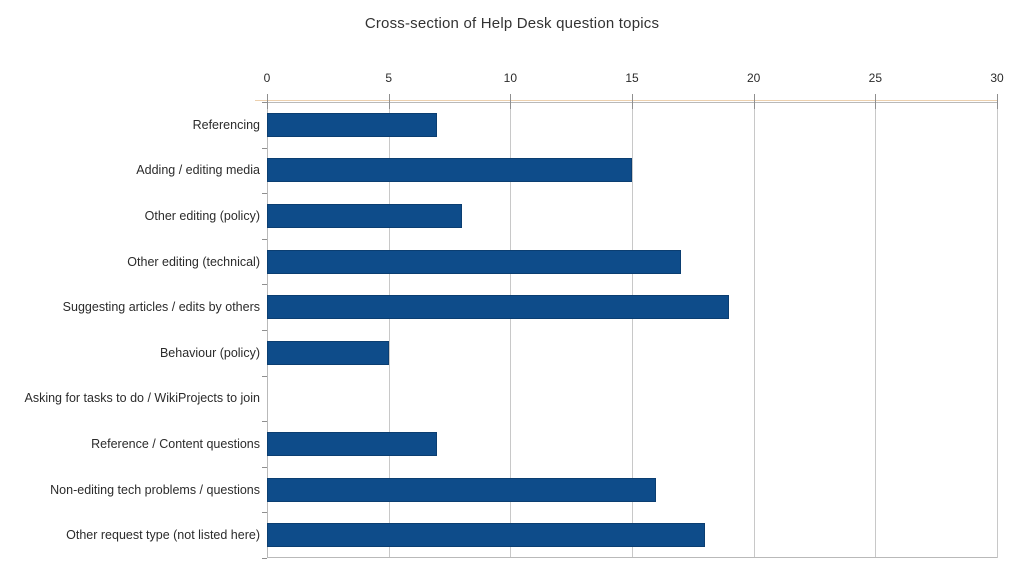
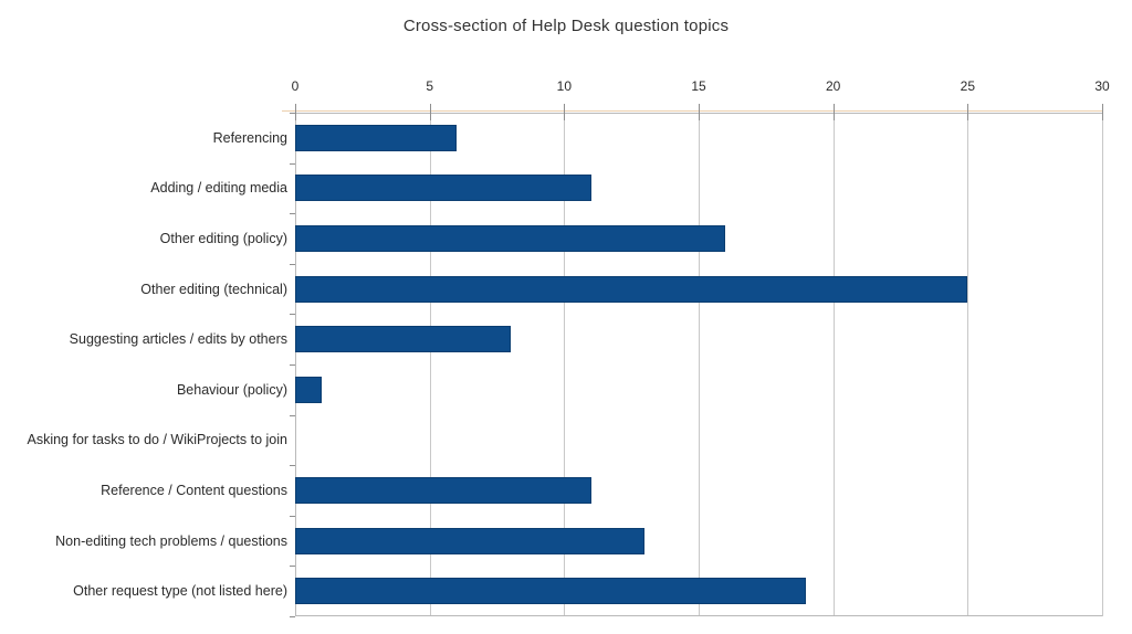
Referencing: 7 -> 6
Adding / editing media: 15 -> 11
Other editing (policy): 8 -> 16
Other editing (technical): 17 -> 25
Suggesting articles / edits by others: 19 -> 8
Behaviour (policy): 5 -> 1
Reference / Content questions: 7 -> 11
Non-editing tech problems / questions: 16 -> 13
Other request type (not listed here): 18 -> 19
